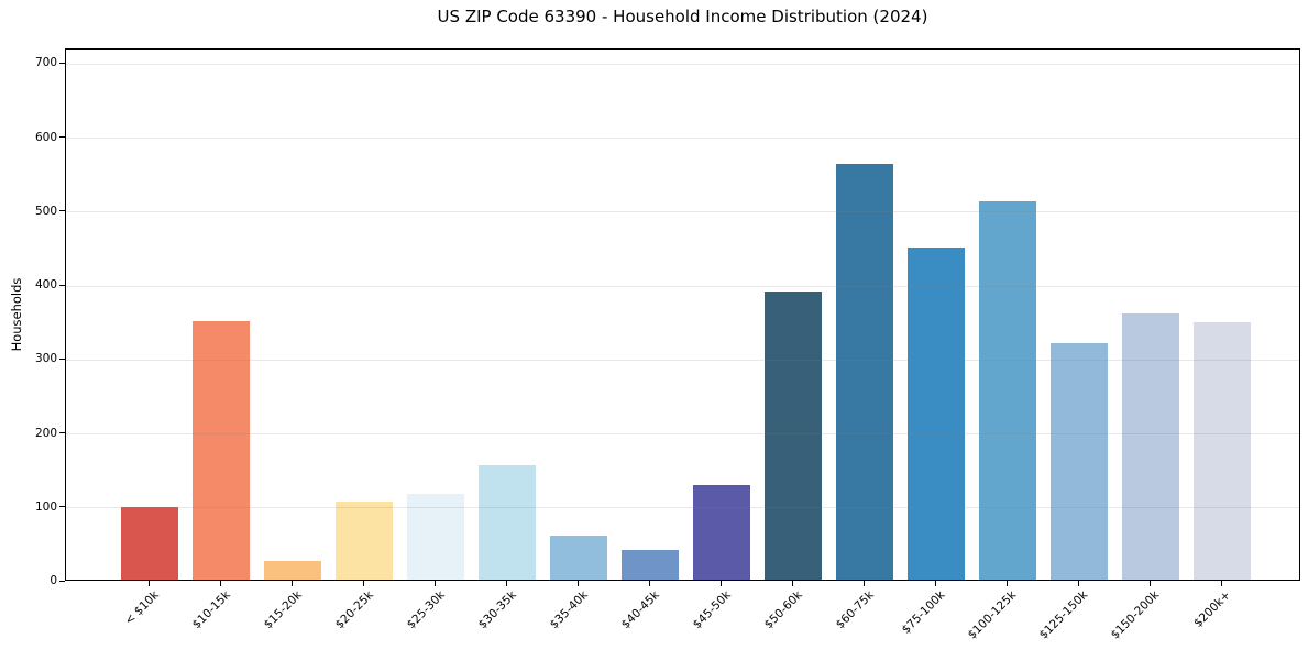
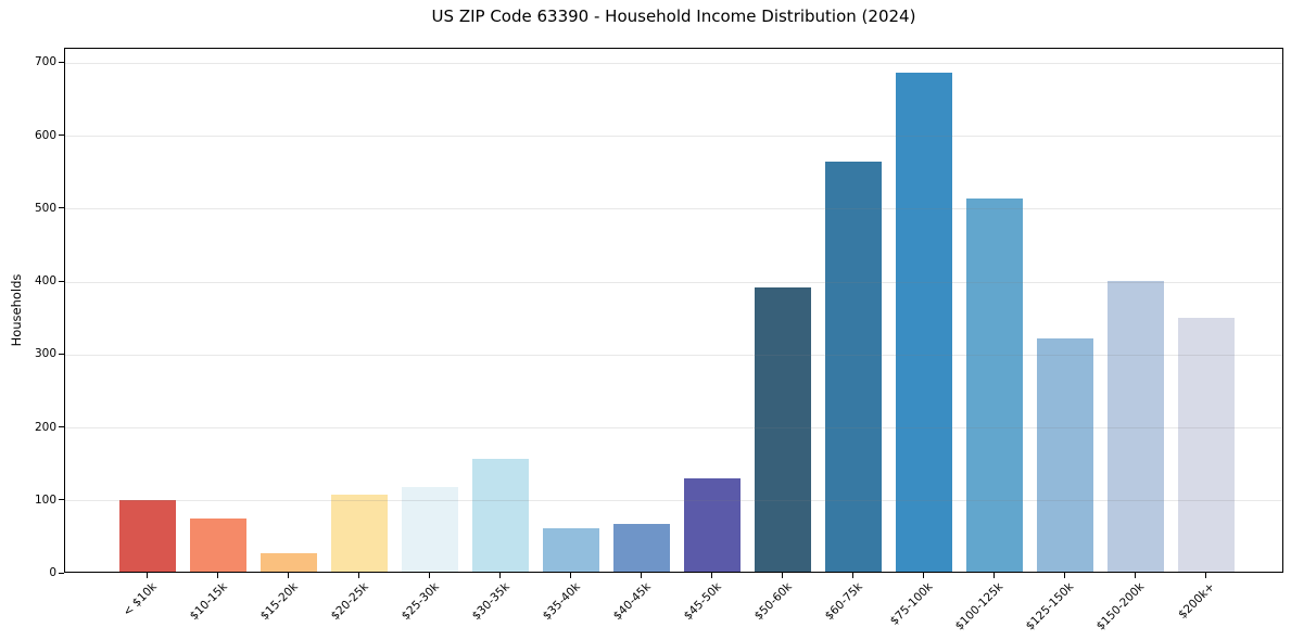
$10-15k: 350 -> 70
$40-45k: 40 -> 70
$75-100k: 450 -> 680
$150-200k: 360 -> 400
